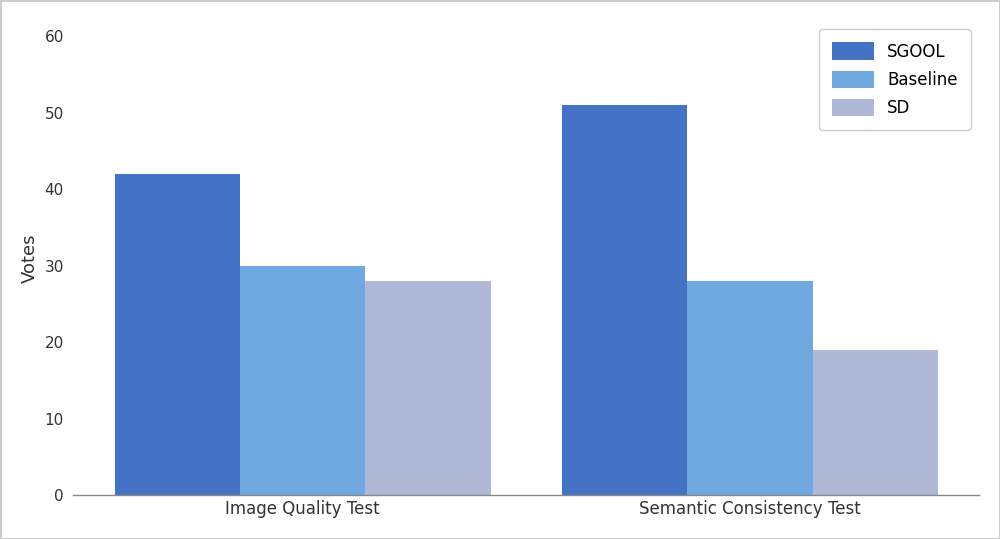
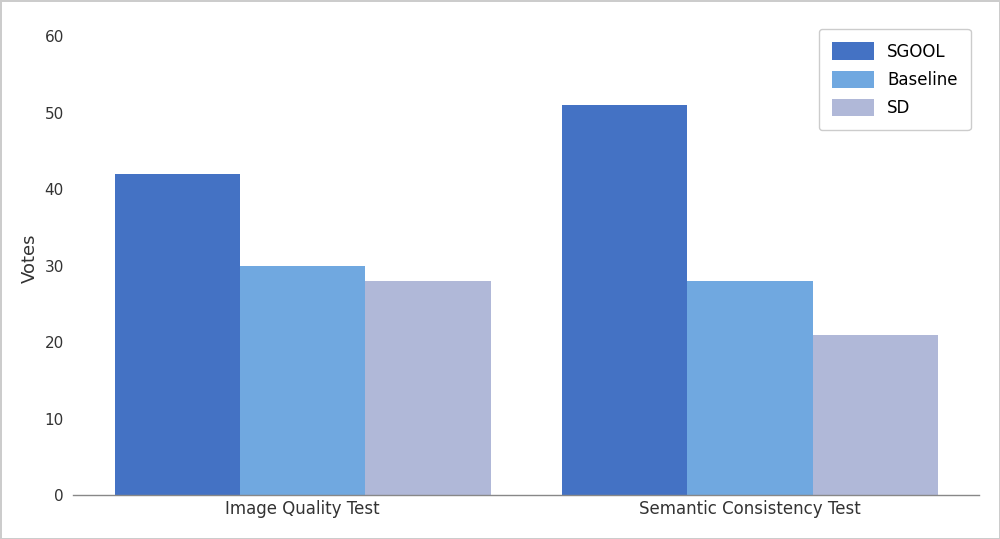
SD/Semantic Consistency Test: 19 -> 21
